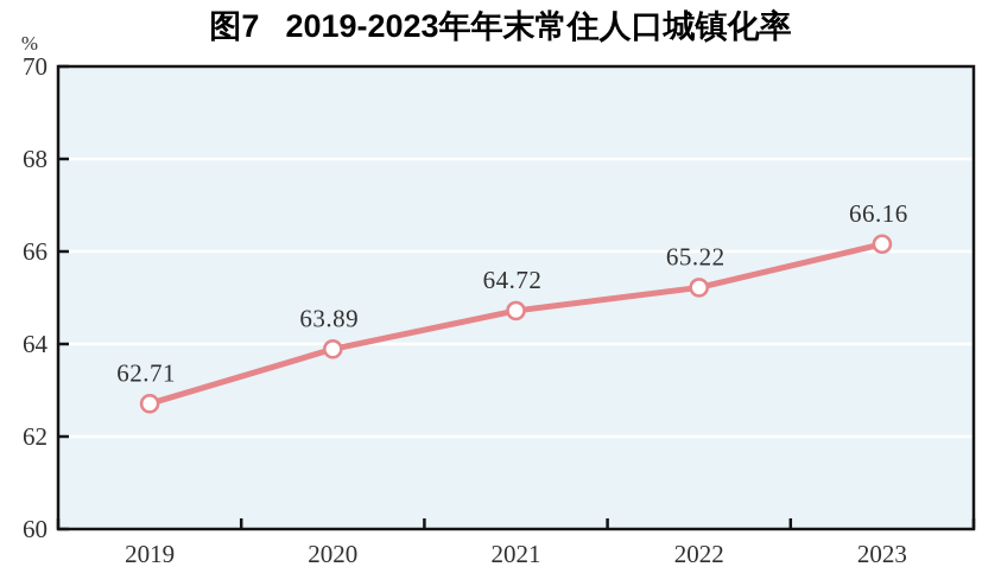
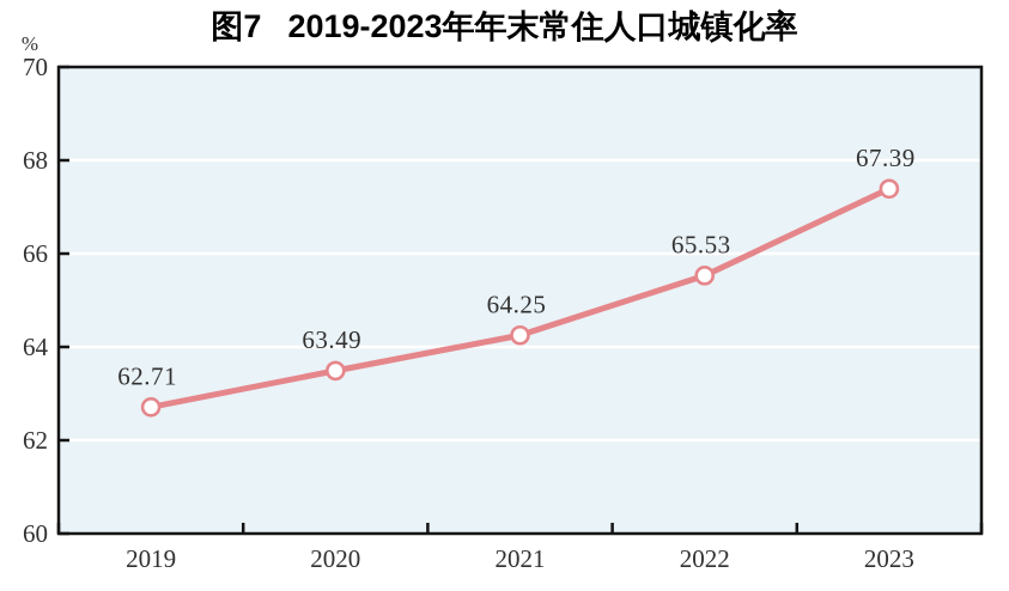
2020: 63.89 -> 63.49
2021: 64.72 -> 64.25
2022: 65.22 -> 65.53
2023: 66.16 -> 67.39
